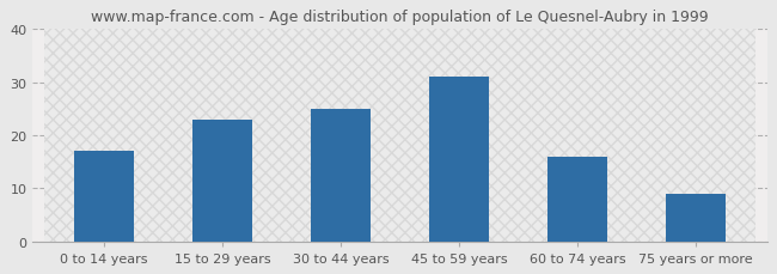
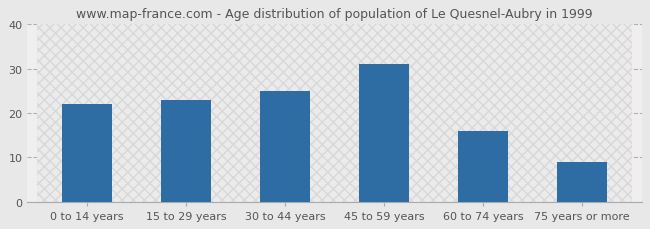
0 to 14 years: 17 -> 22
